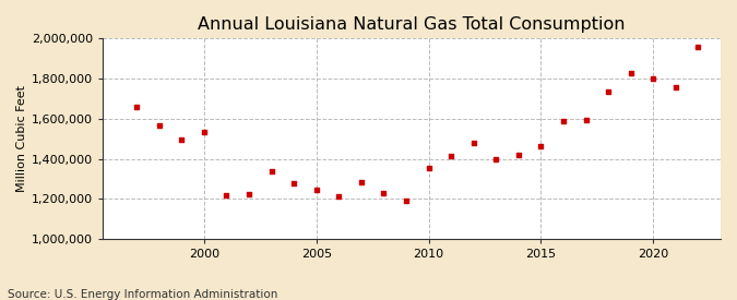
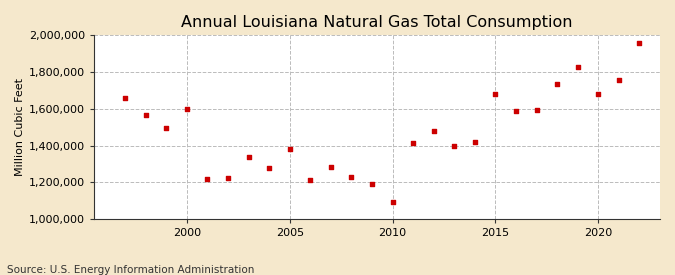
2000: 1,540,000 -> 1,600,000
2005: 1,240,000 -> 1,380,000
2010: 1,360,000 -> 1,090,000
2015: 1,460,000 -> 1,680,000
2020: 1,800,000 -> 1,680,000
